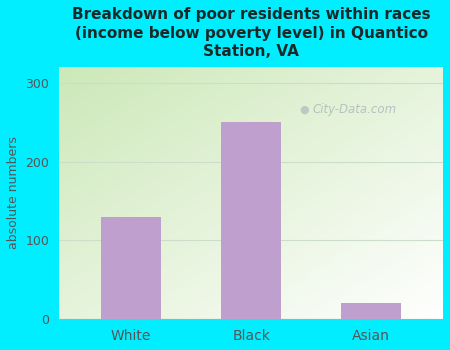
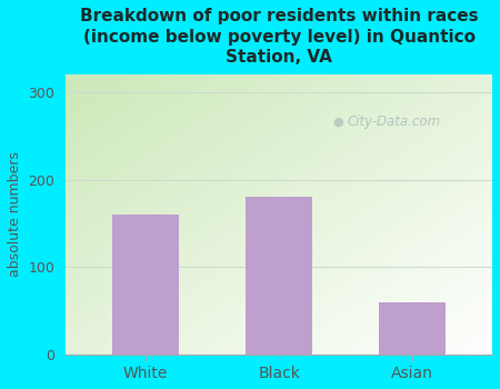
White: 130 -> 160
Black: 250 -> 180
Asian: 20 -> 60
